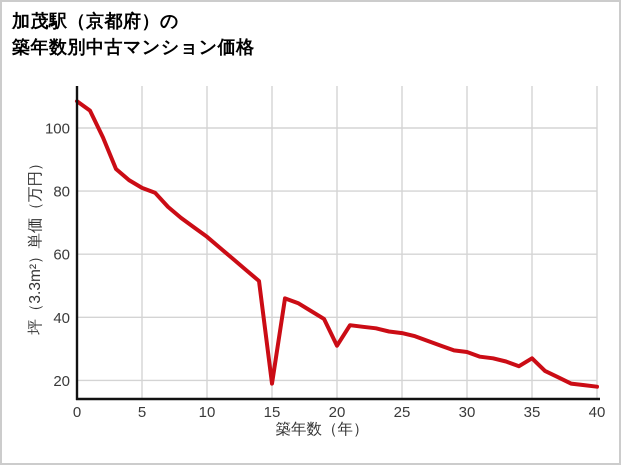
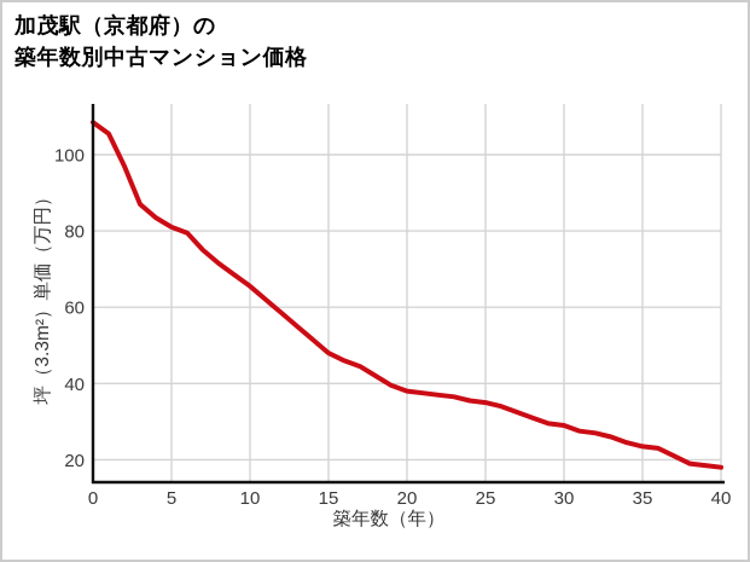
15: 19 -> 48
20: 31 -> 38
35: 27 -> 24
